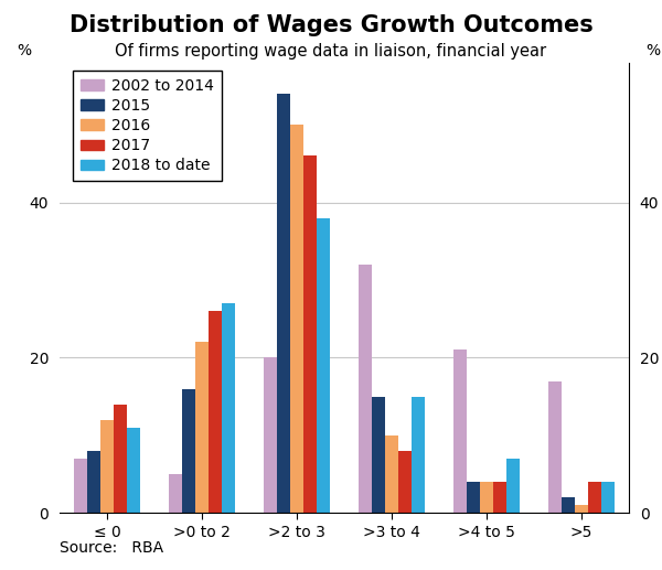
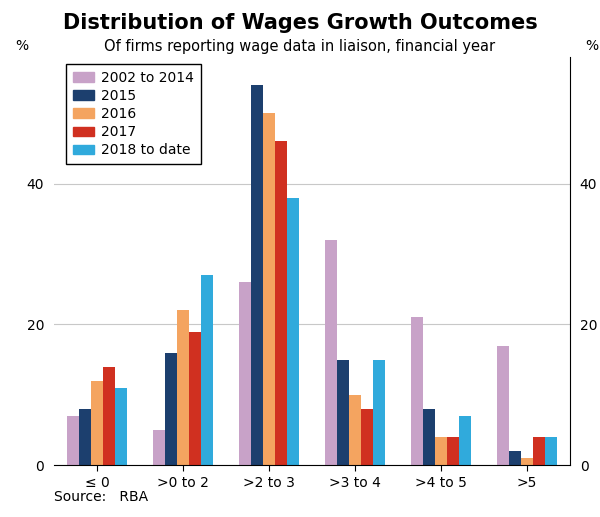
2017/>0 to 2: 26 -> 19
2002 to 2014/>2 to 3: 20 -> 26
2015/>4 to 5: 4 -> 8
